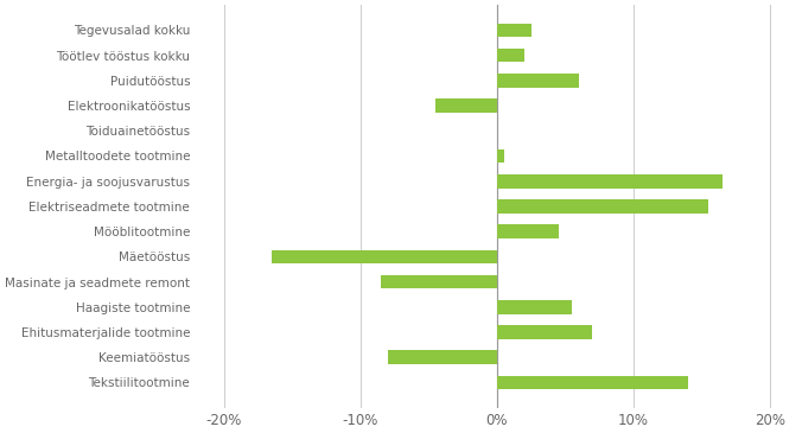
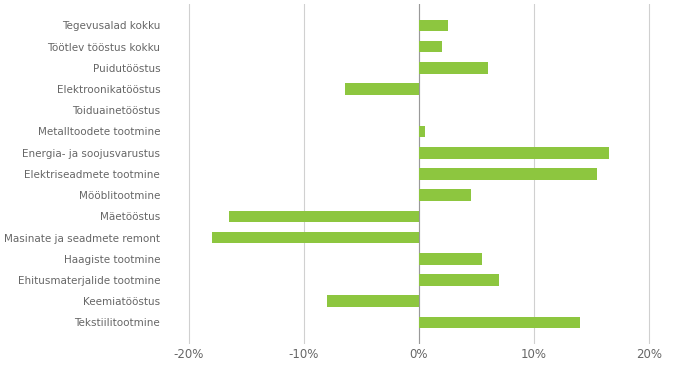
Elektroonikatööstus: -4.5% -> -6.4%
Masinate ja seadmete remont: -8.5% -> -18.0%
